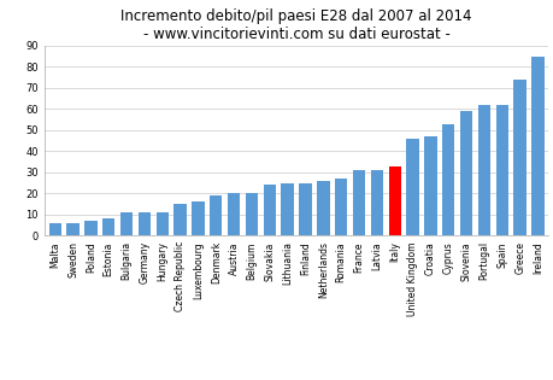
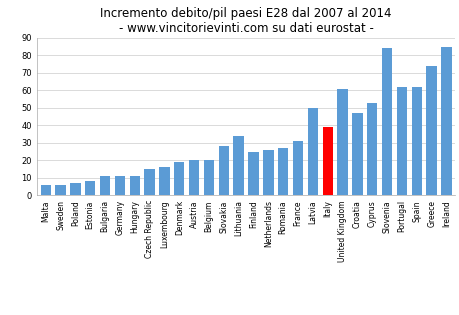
Slovakia: 24 -> 28
Lithuania: 25 -> 34
Latvia: 31 -> 50
Italy: 33 -> 39
United Kingdom: 46 -> 61
Slovenia: 59 -> 84
